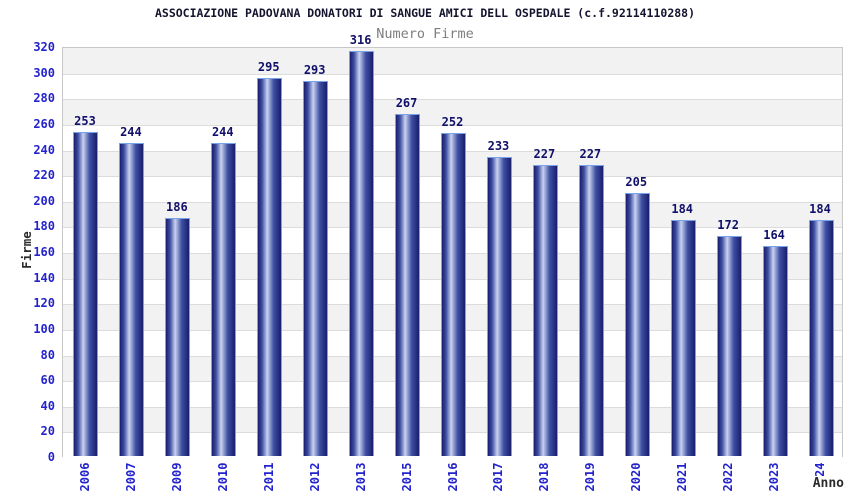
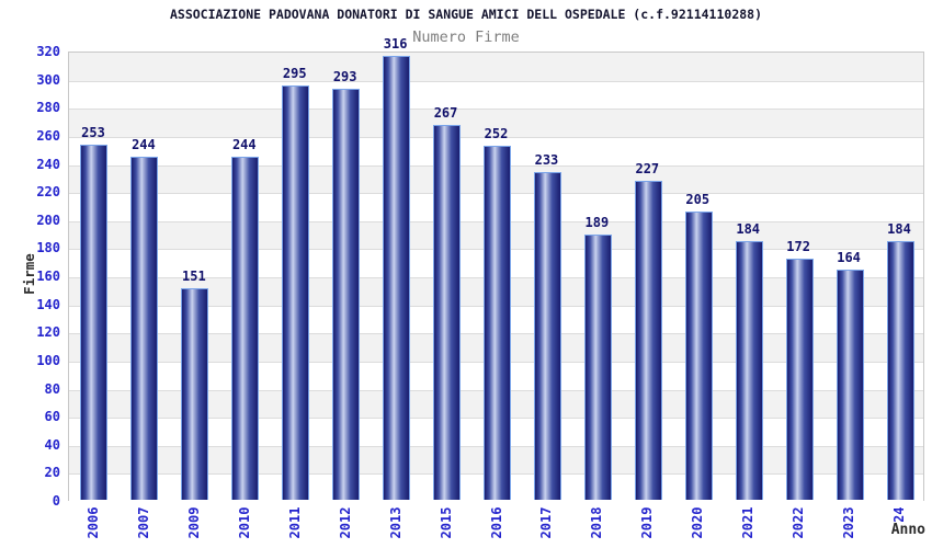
2009: 186 -> 151
2018: 227 -> 189
